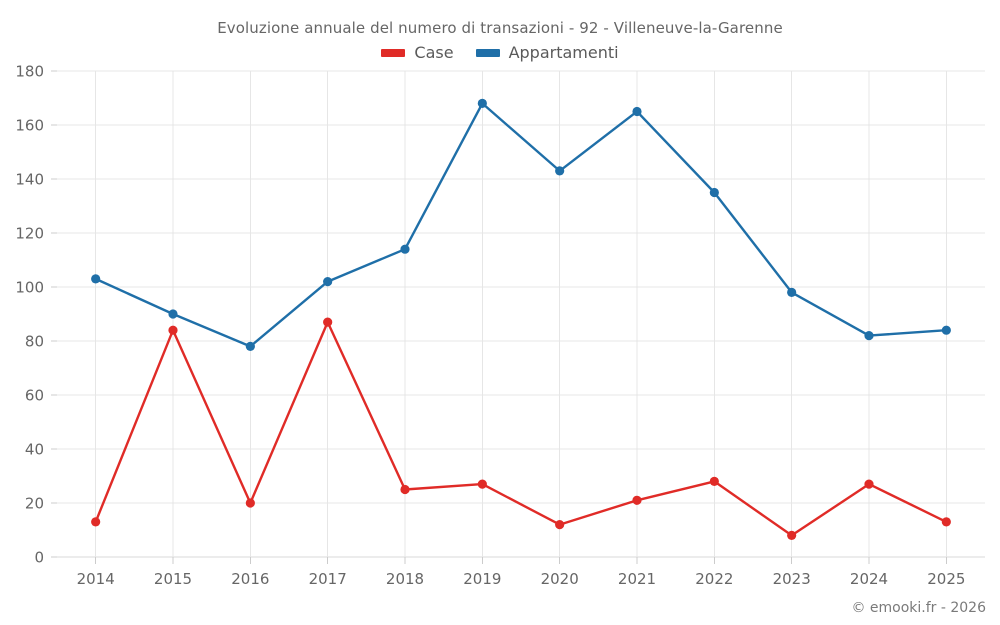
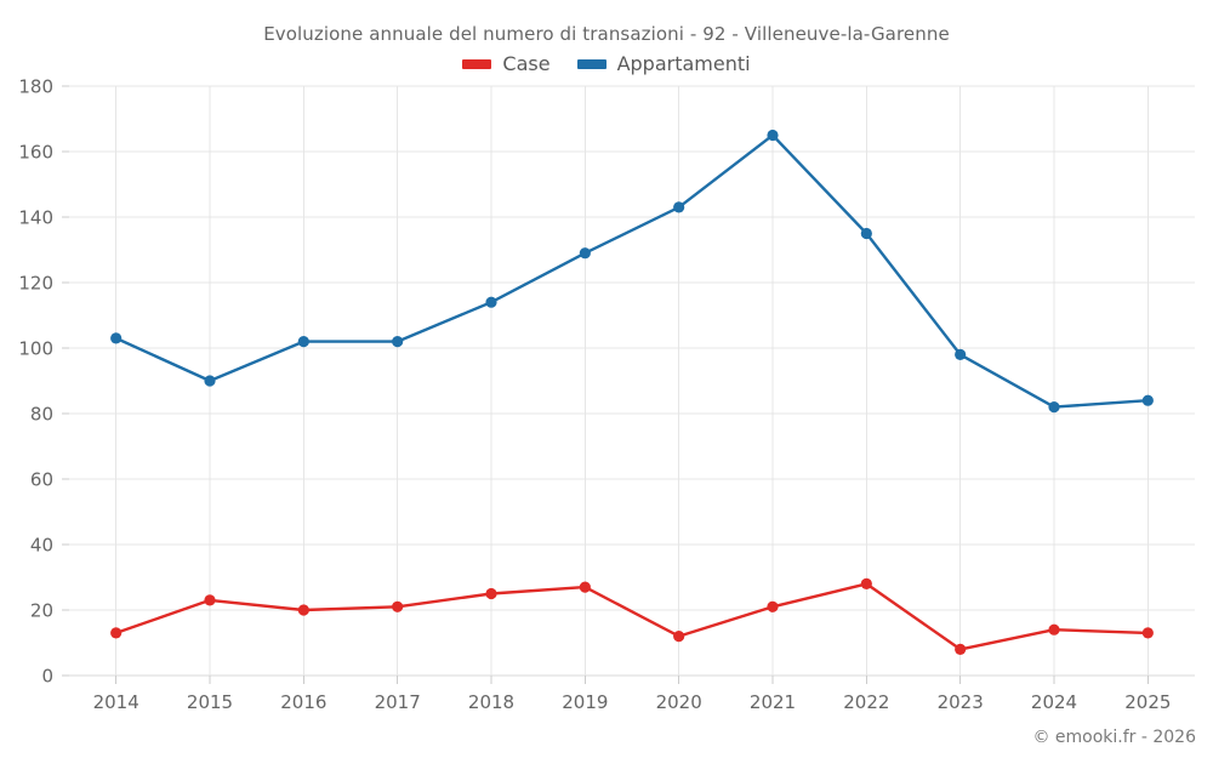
Case/2015: 84 -> 23
Appartamenti/2016: 78 -> 102
Case/2017: 87 -> 21
Appartamenti/2019: 168 -> 129
Case/2024: 27 -> 14
